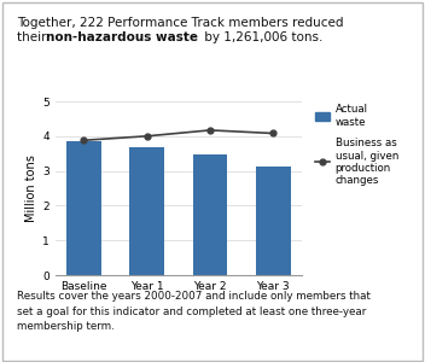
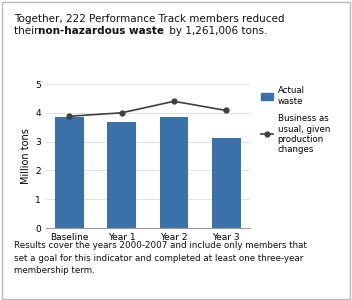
Actual waste/Year 2: 3.47 -> 3.85
Business as usual, given production changes/Year 2: 4.17 -> 4.40
